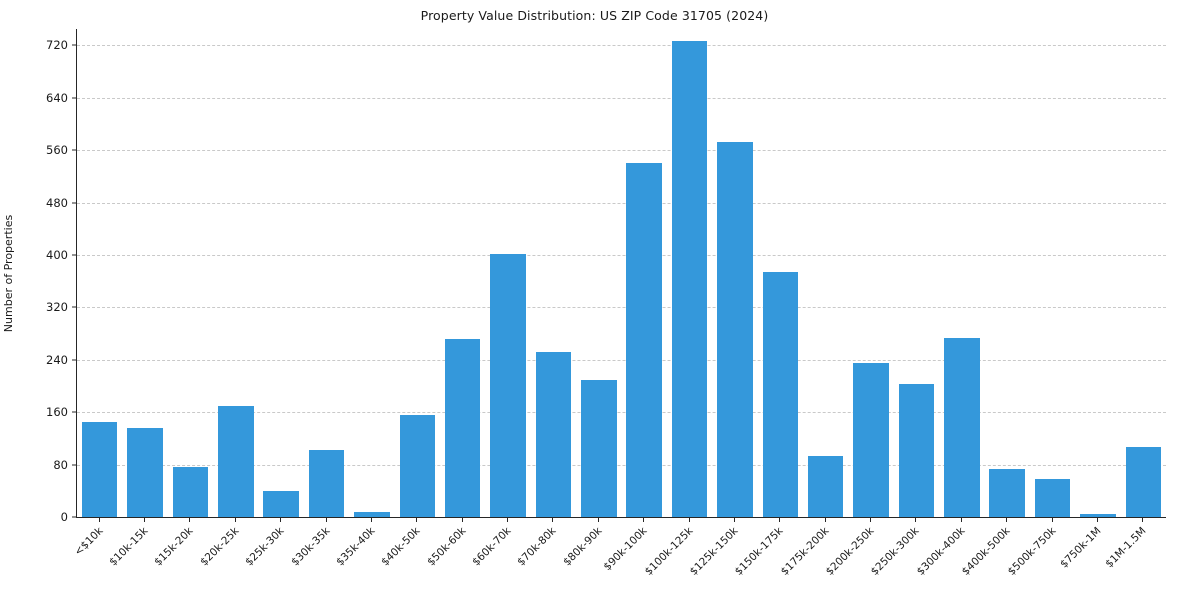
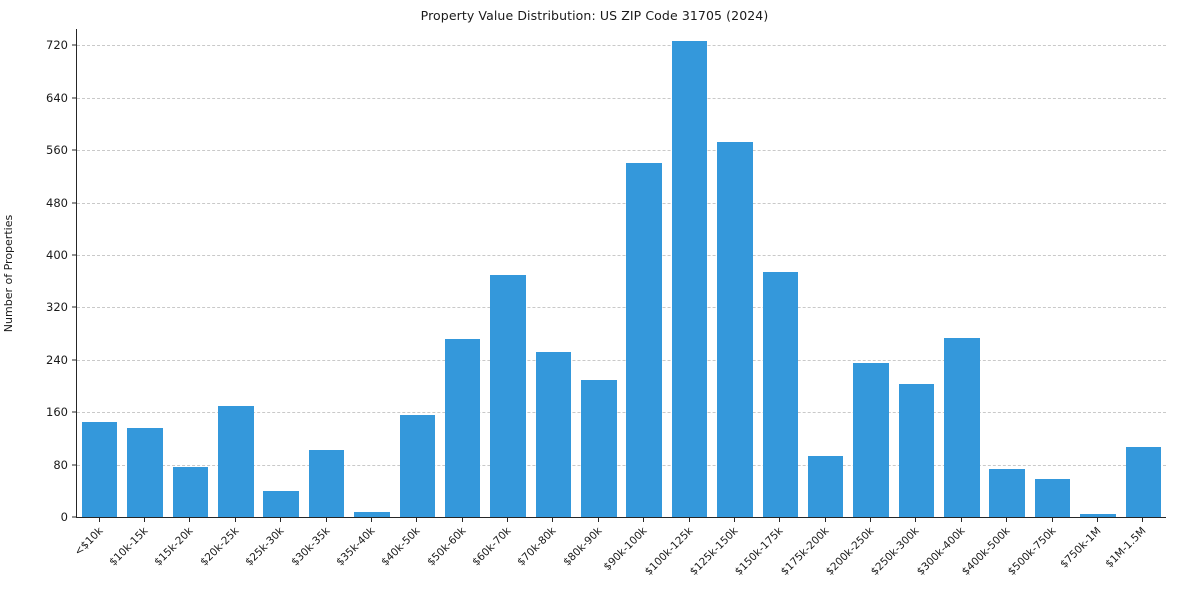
$60k-70k: 400 -> 370
